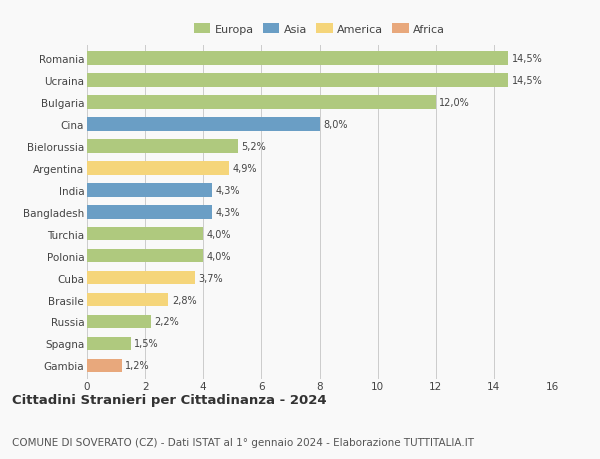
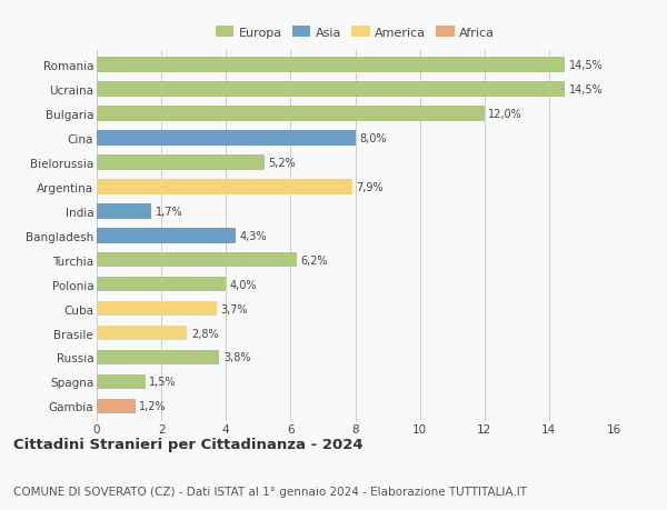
Argentina: 4,9% -> 7,9%
India: 4,3% -> 1,7%
Turchia: 4,0% -> 6,2%
Russia: 2,2% -> 3,8%
